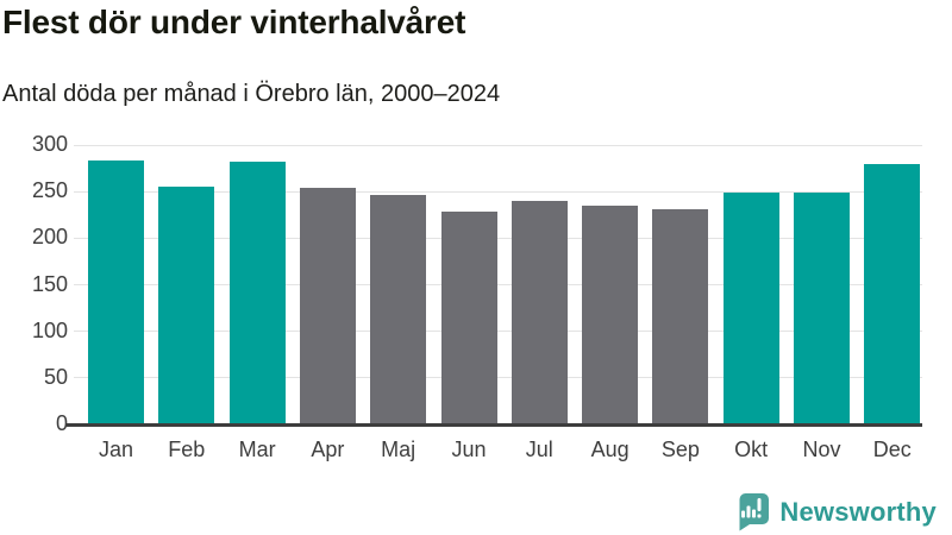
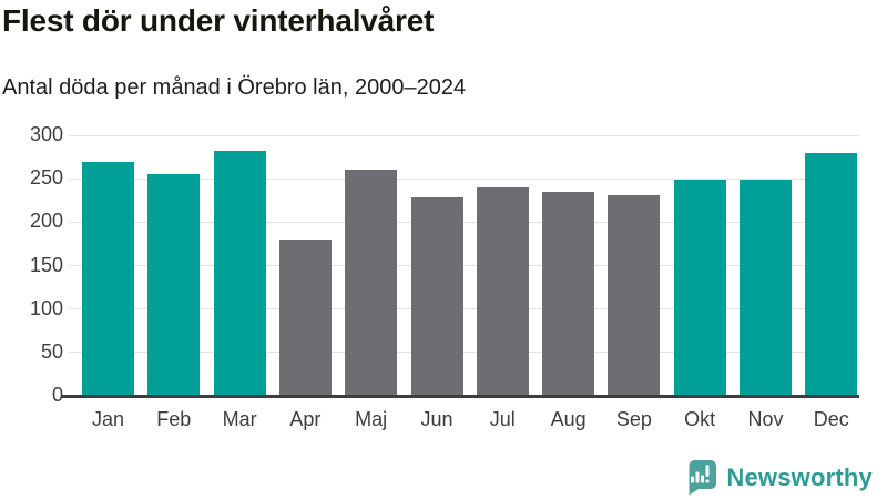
Jan: 280 -> 270
Apr: 250 -> 180
Maj: 250 -> 260
